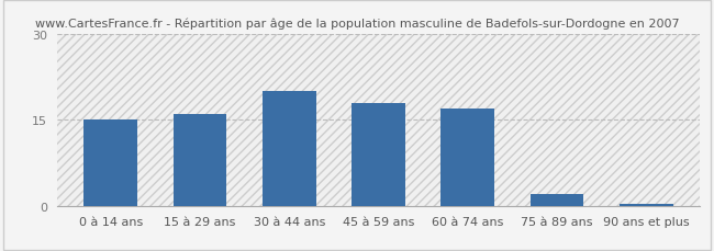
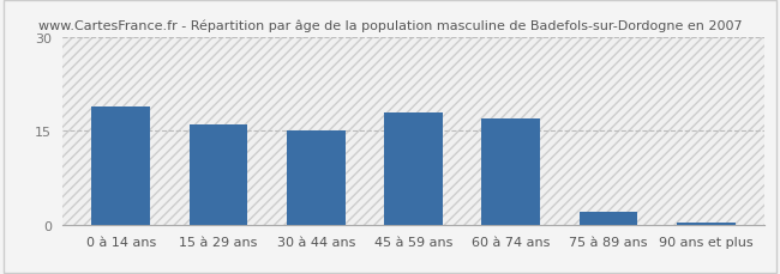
0 à 14 ans: 15.0 -> 19.0
30 à 44 ans: 20.0 -> 15.0
